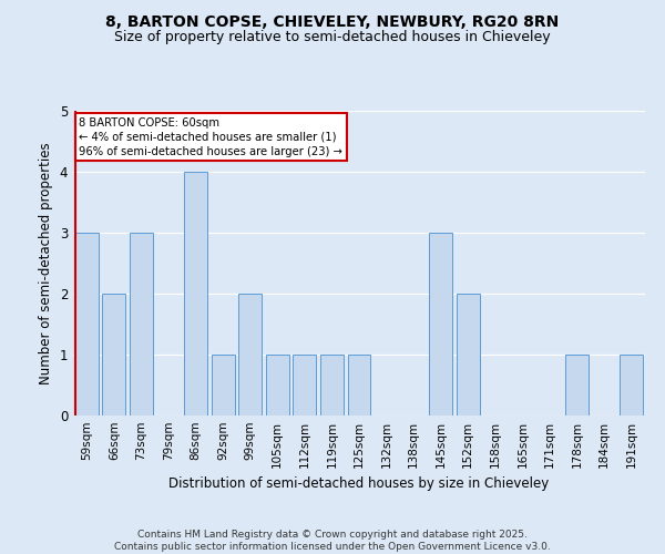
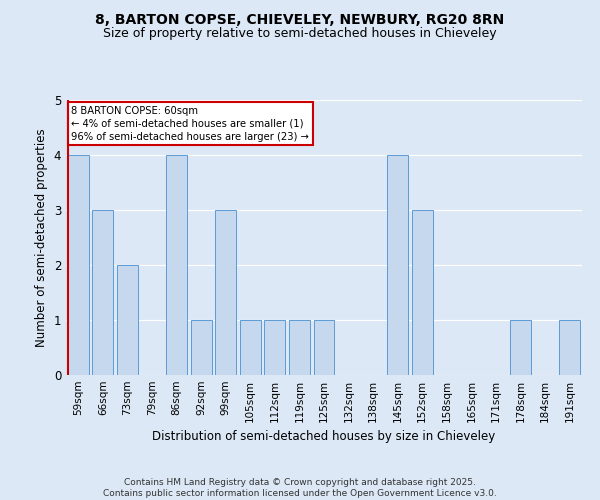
59sqm: 3 -> 4
66sqm: 2 -> 3
73sqm: 3 -> 2
99sqm: 2 -> 3
145sqm: 3 -> 4
152sqm: 2 -> 3
